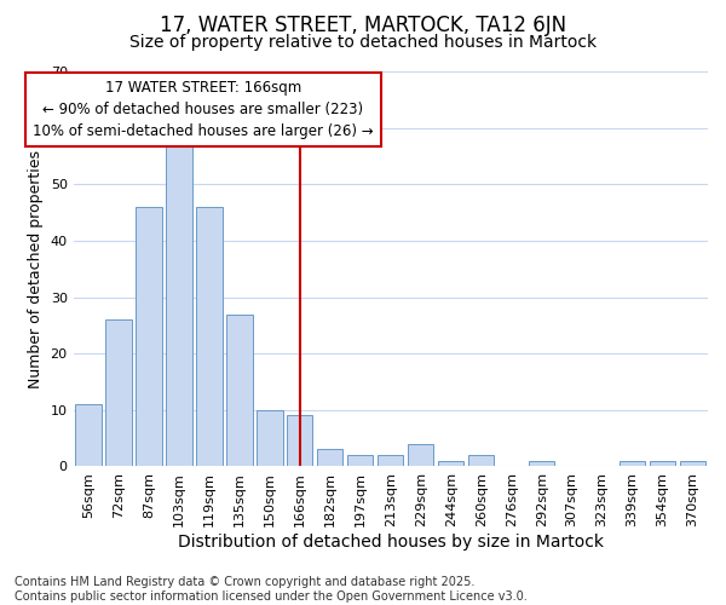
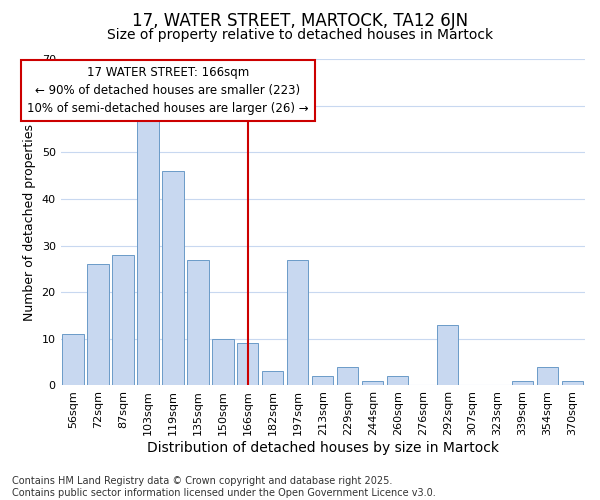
87sqm: 46 -> 28
197sqm: 2 -> 27
292sqm: 1 -> 13
354sqm: 1 -> 4
